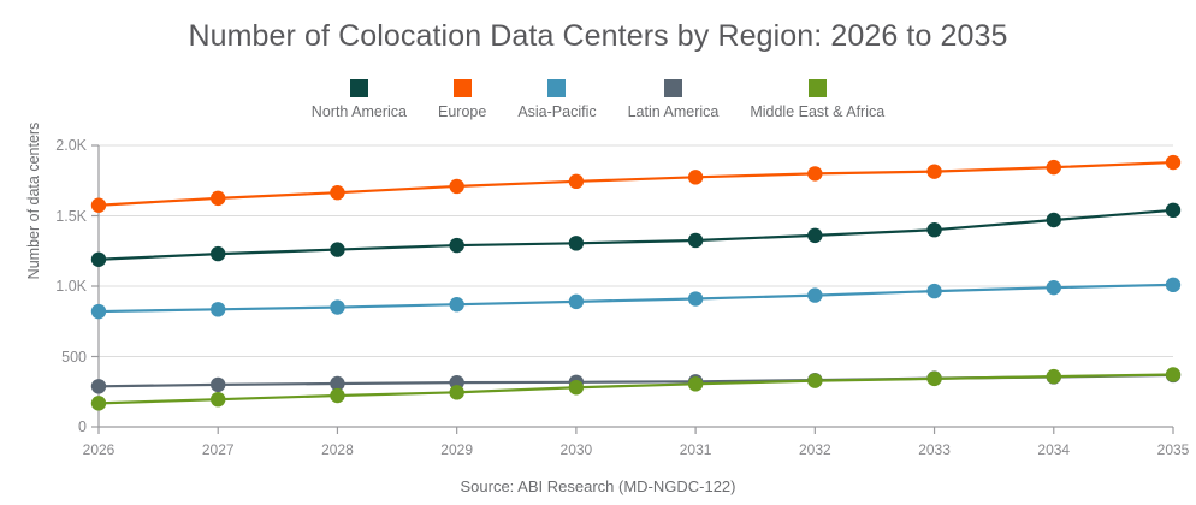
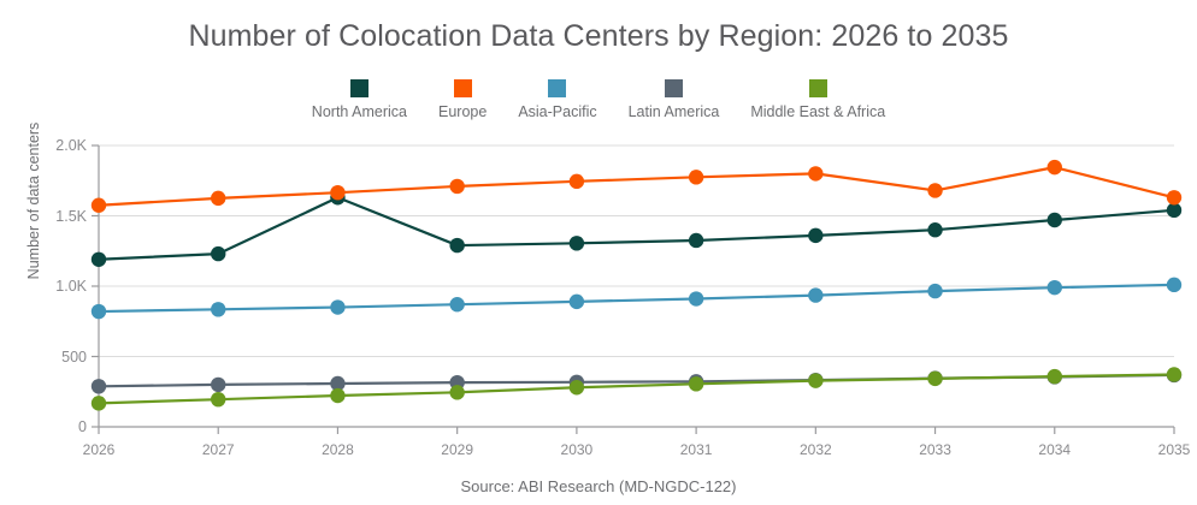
North America/2028: 1.26K -> 1.63K
Europe/2033: 1.82K -> 1.68K
Europe/2035: 1.88K -> 1.63K
